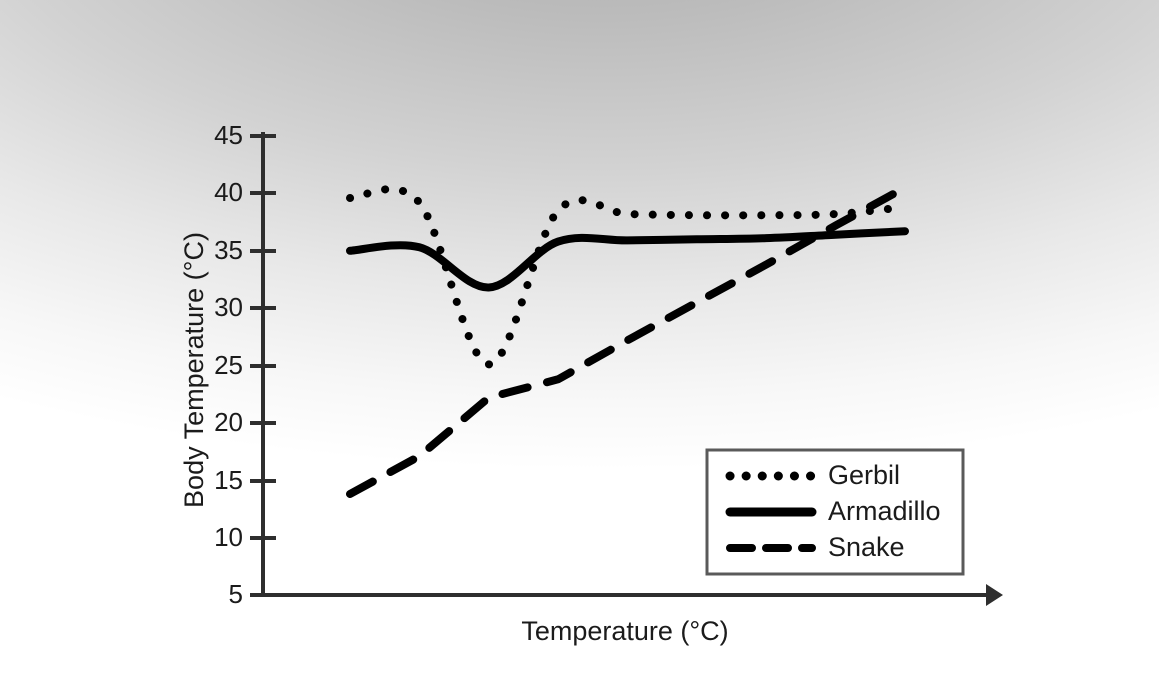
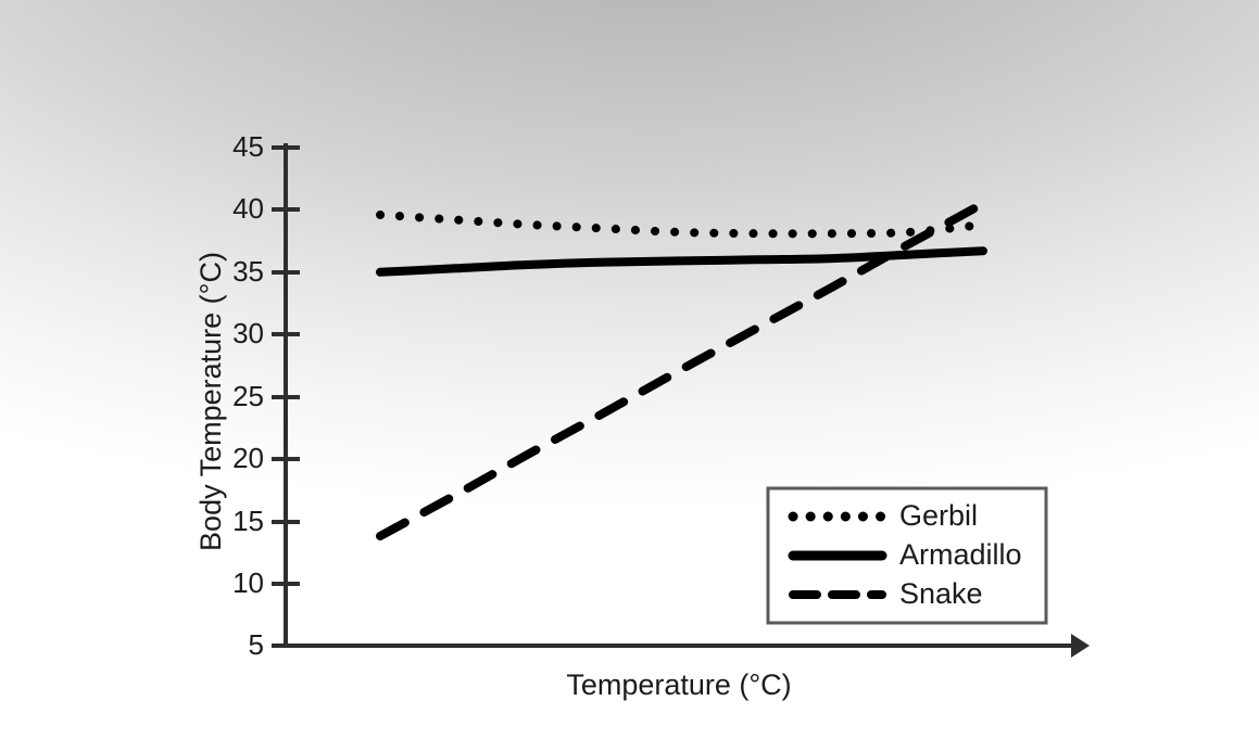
Gerbil/25: 25.1 -> 38.8
Armadillo/25: 31.8 -> 35.6
Snake/25: 22.2 -> 20.5
